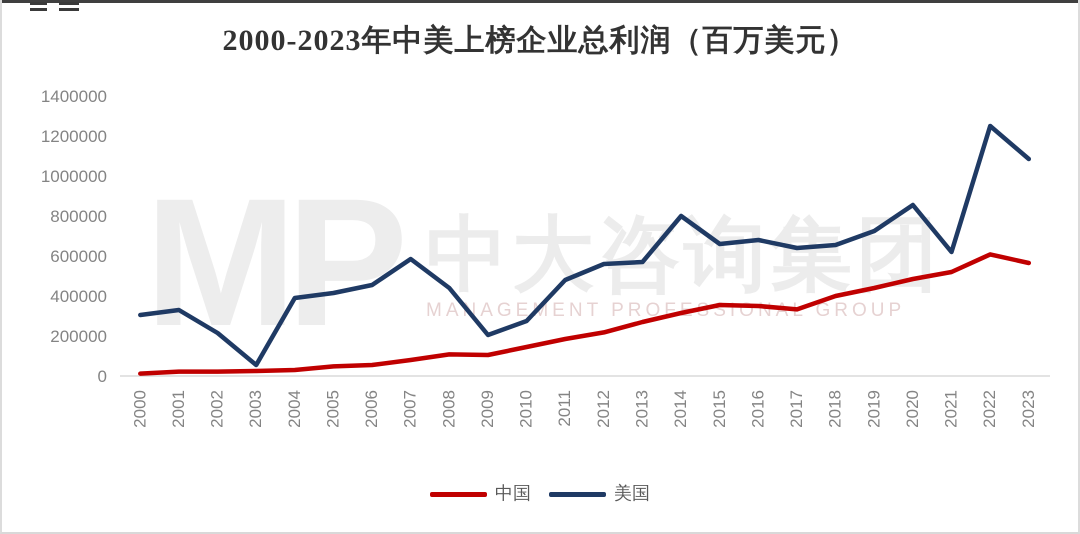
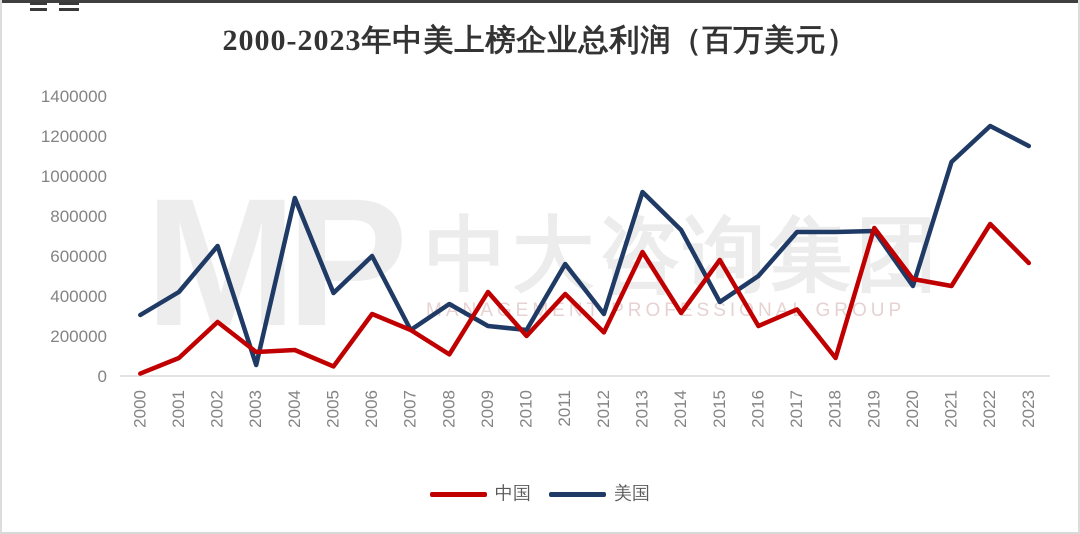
中国/2001: 20000 -> 90000
美国/2001: 330000 -> 420000
中国/2002: 20000 -> 270000
美国/2002: 220000 -> 650000
中国/2003: 20000 -> 120000
中国/2004: 30000 -> 130000
美国/2004: 390000 -> 890000
中国/2006: 60000 -> 310000
美国/2006: 460000 -> 600000
中国/2007: 80000 -> 230000
美国/2007: 580000 -> 230000
美国/2008: 440000 -> 360000
中国/2009: 100000 -> 420000
美国/2009: 200000 -> 250000
中国/2010: 140000 -> 200000
美国/2010: 280000 -> 230000
中国/2011: 180000 -> 410000
美国/2011: 480000 -> 560000
美国/2012: 560000 -> 310000
中国/2013: 270000 -> 620000
美国/2013: 570000 -> 920000
美国/2014: 800000 -> 730000
中国/2015: 360000 -> 580000
美国/2015: 660000 -> 370000
中国/2016: 350000 -> 250000
美国/2016: 680000 -> 500000
美国/2017: 640000 -> 720000
中国/2018: 400000 -> 90000
美国/2018: 660000 -> 720000
中国/2019: 440000 -> 740000
美国/2020: 860000 -> 450000
中国/2021: 520000 -> 450000
美国/2021: 620000 -> 1070000
中国/2022: 610000 -> 760000
美国/2023: 1080000 -> 1150000
